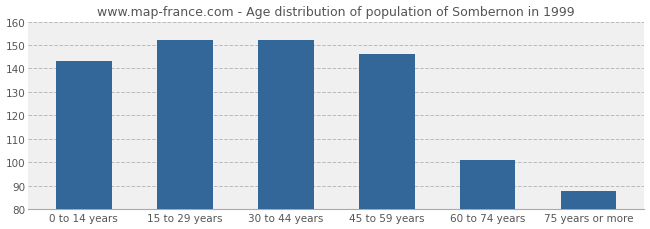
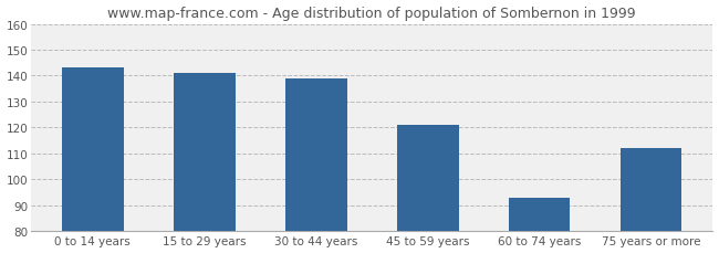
15 to 29 years: 152 -> 141
30 to 44 years: 152 -> 139
45 to 59 years: 146 -> 121
60 to 74 years: 101 -> 93
75 years or more: 88 -> 112
